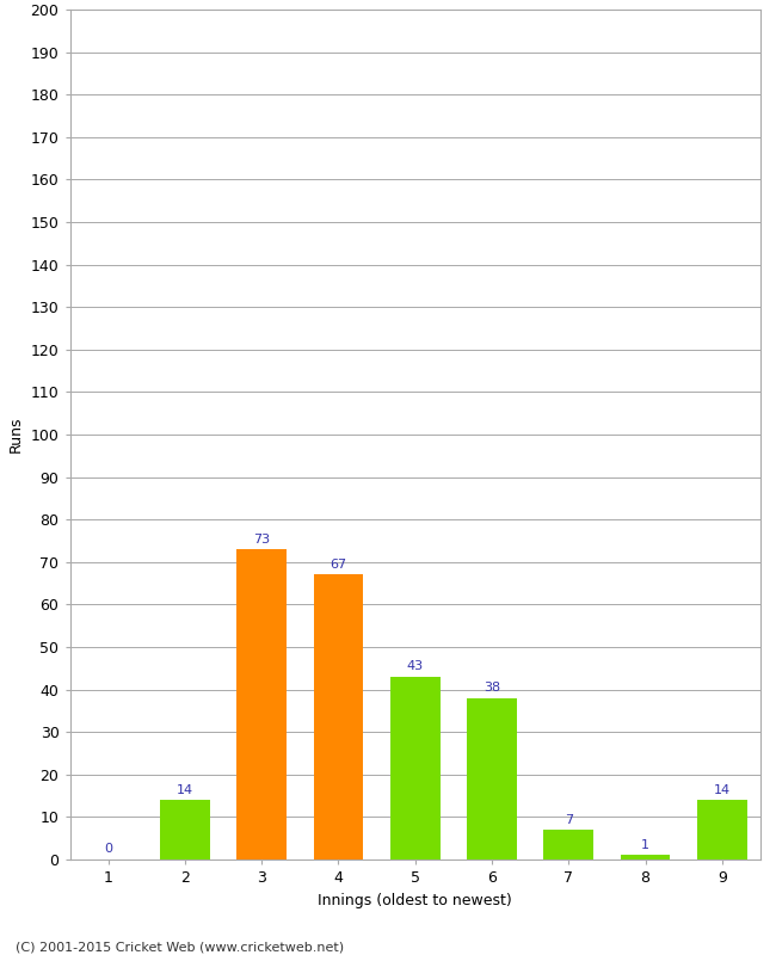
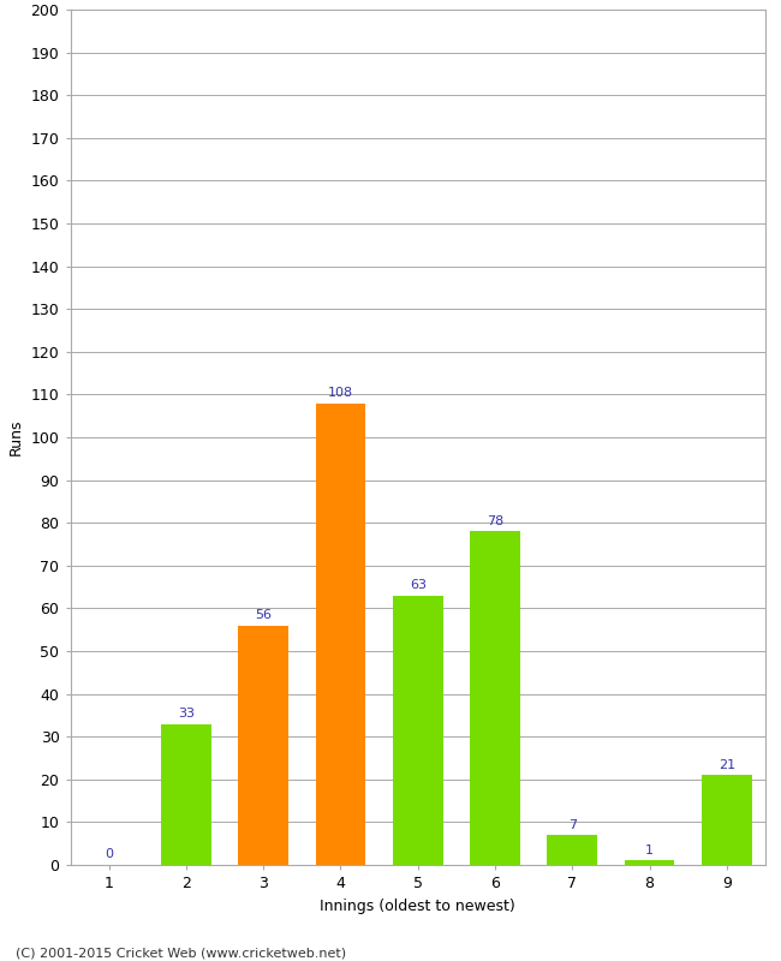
2: 14 -> 33
3: 73 -> 56
4: 67 -> 108
5: 43 -> 63
6: 38 -> 78
9: 14 -> 21
